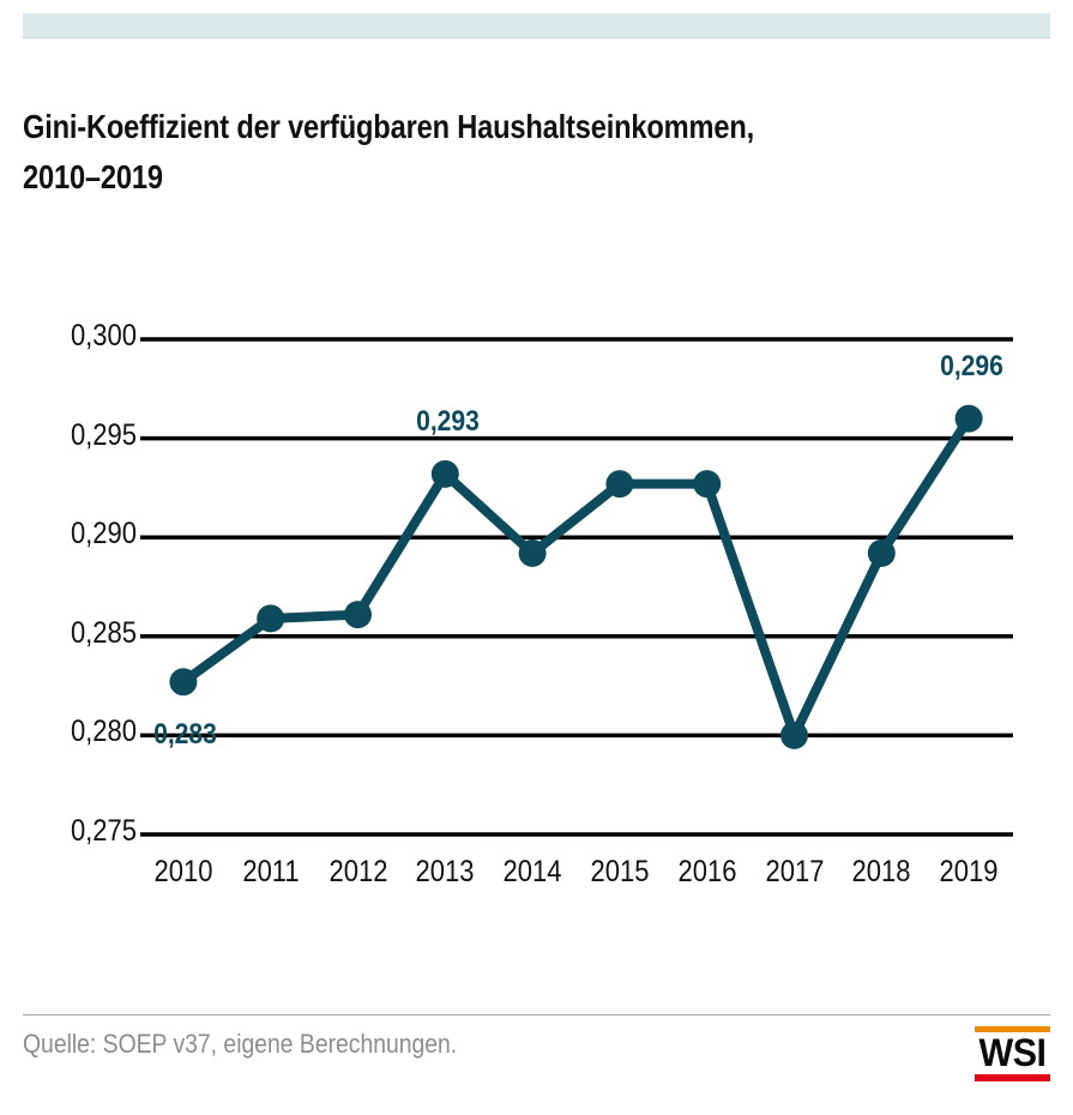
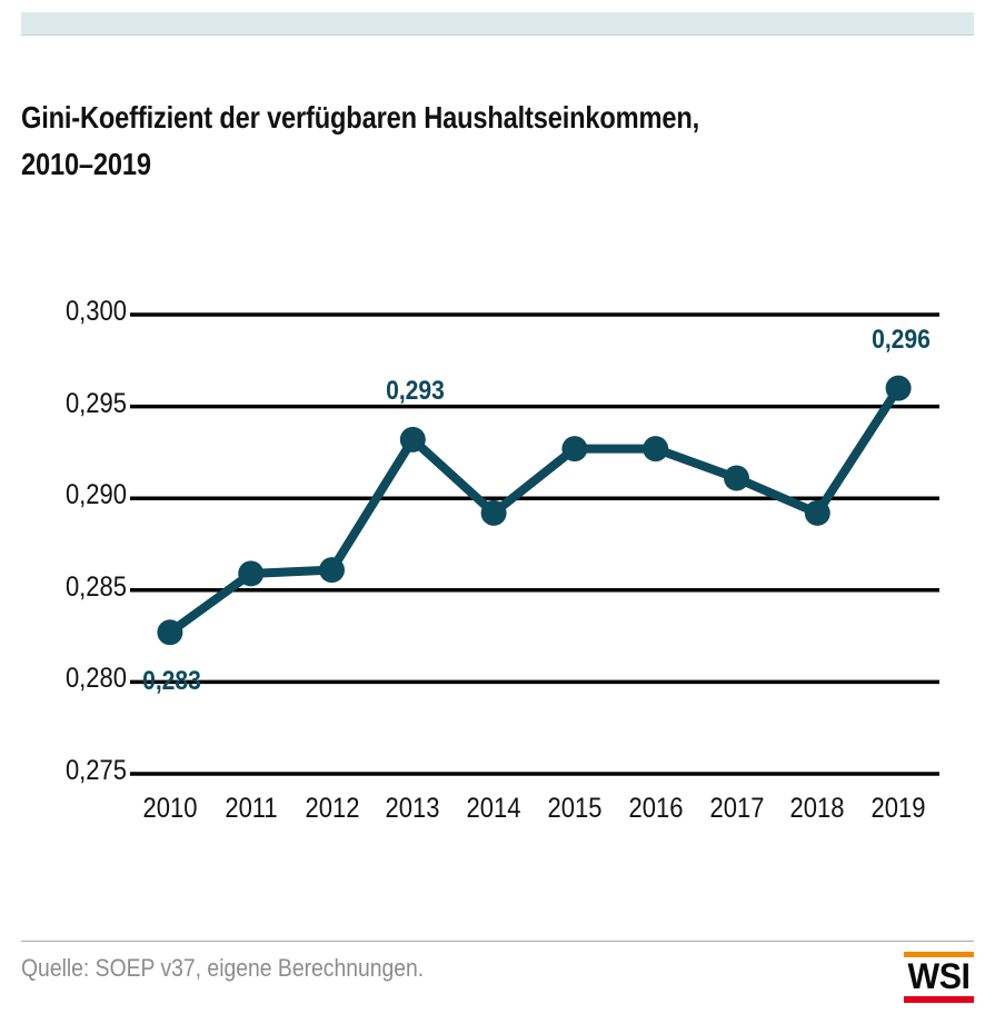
2017: 0,28 -> 0,29
